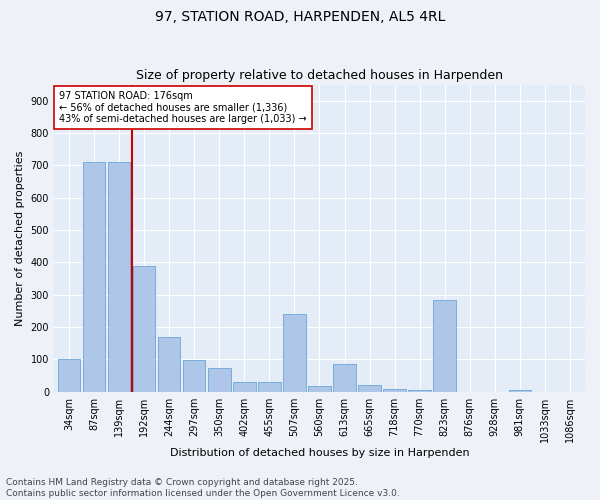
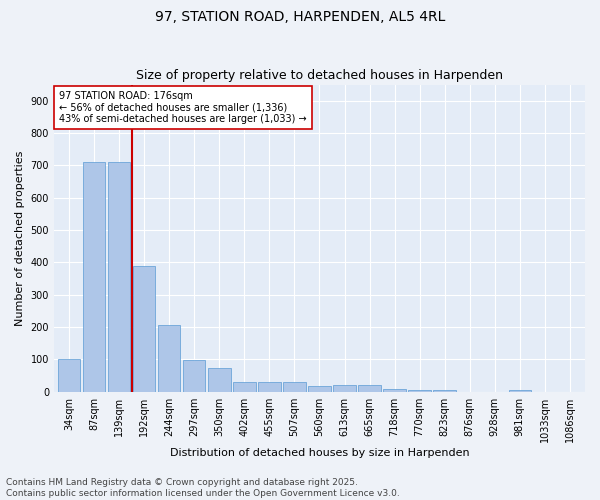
244sqm: 170 -> 207
507sqm: 240 -> 30
613sqm: 85 -> 20
823sqm: 285 -> 6
